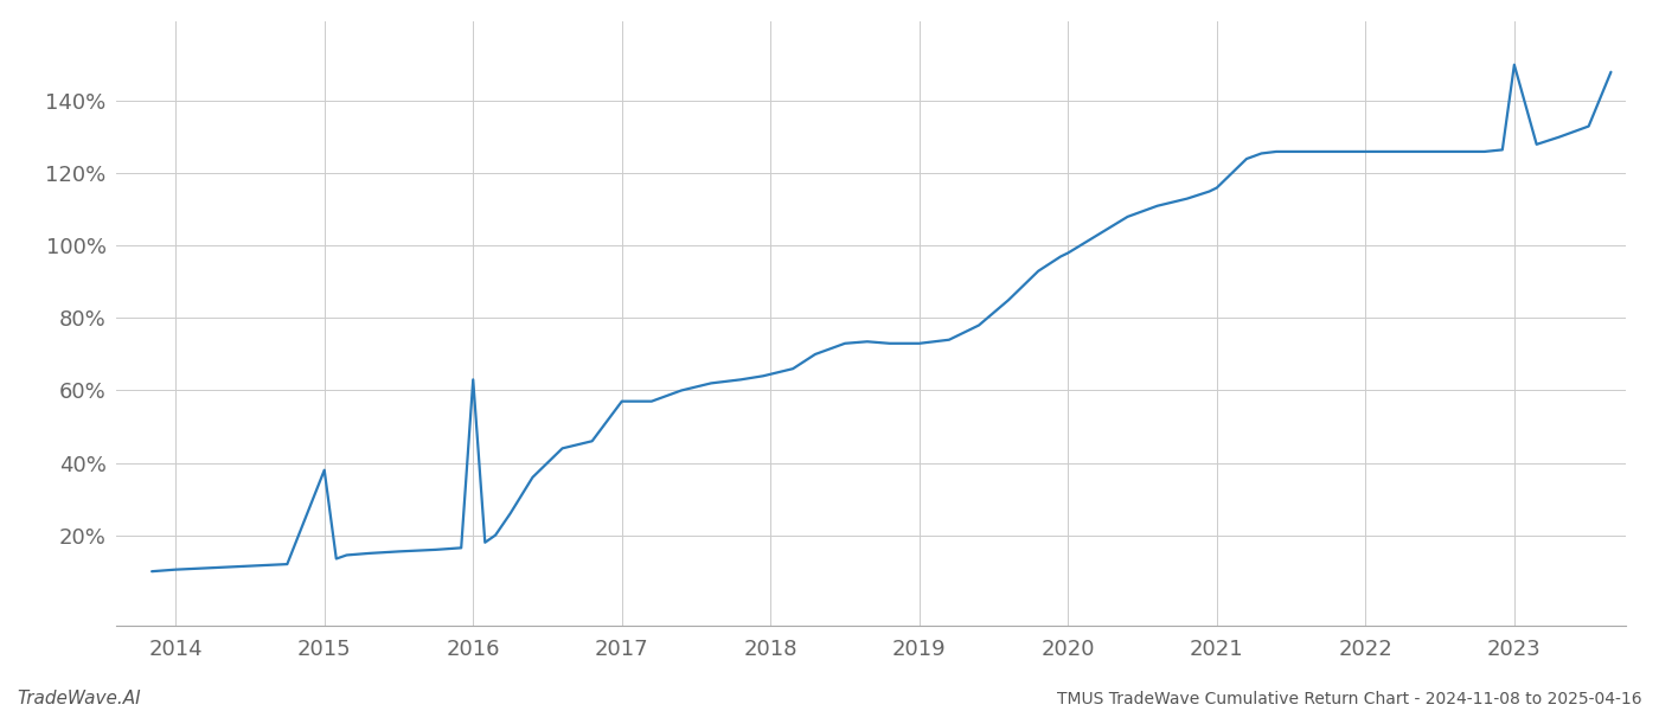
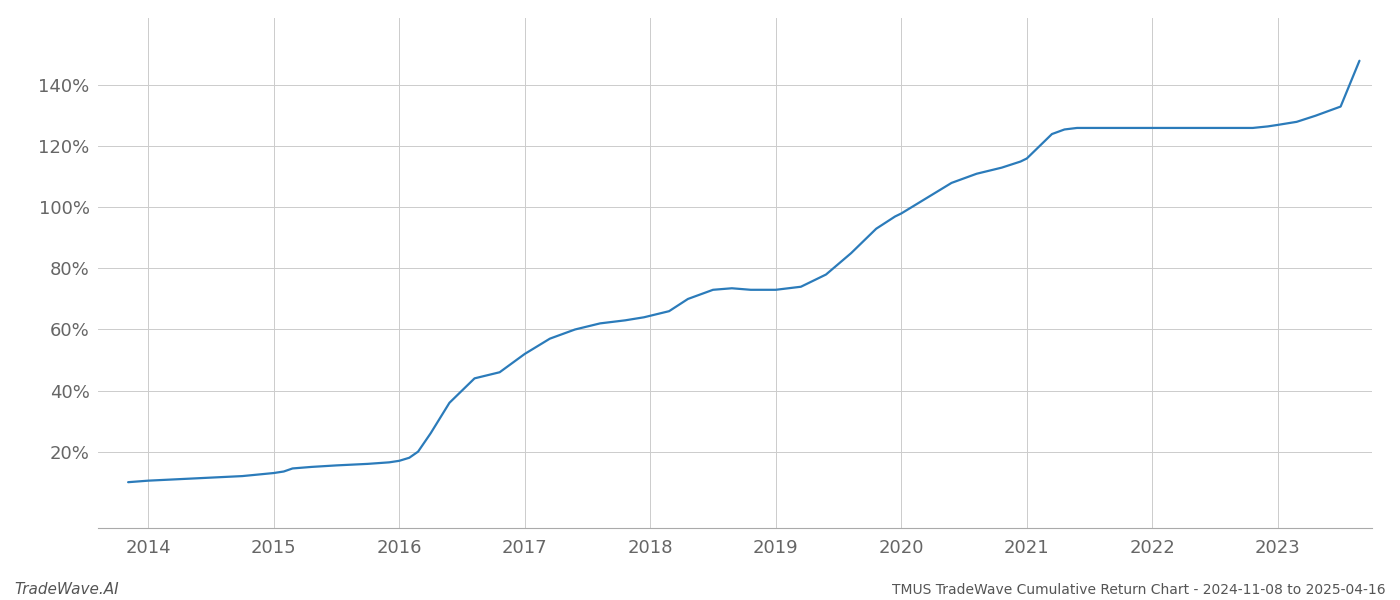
2015: 38.0% -> 13.0%
2016: 63.0% -> 17.0%
2017: 57.0% -> 52.0%
2023: 150.0% -> 127.0%
